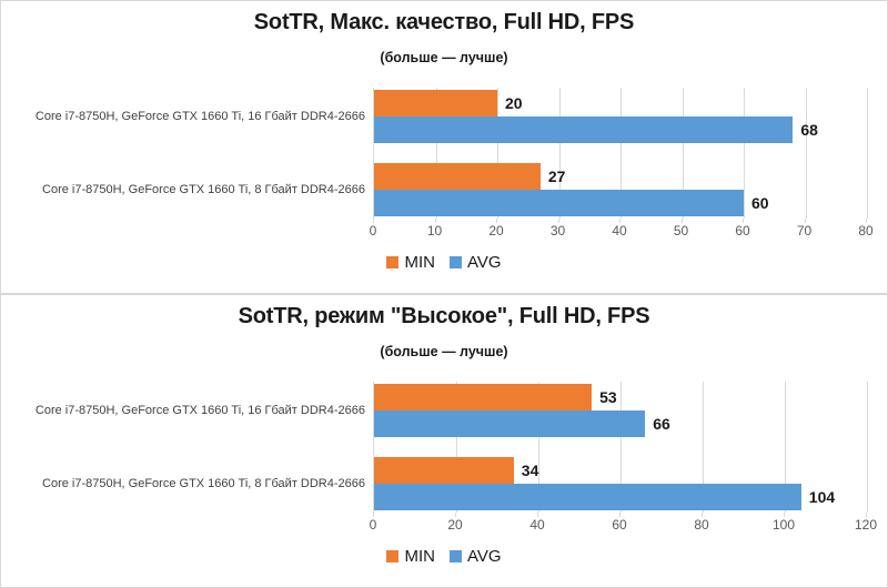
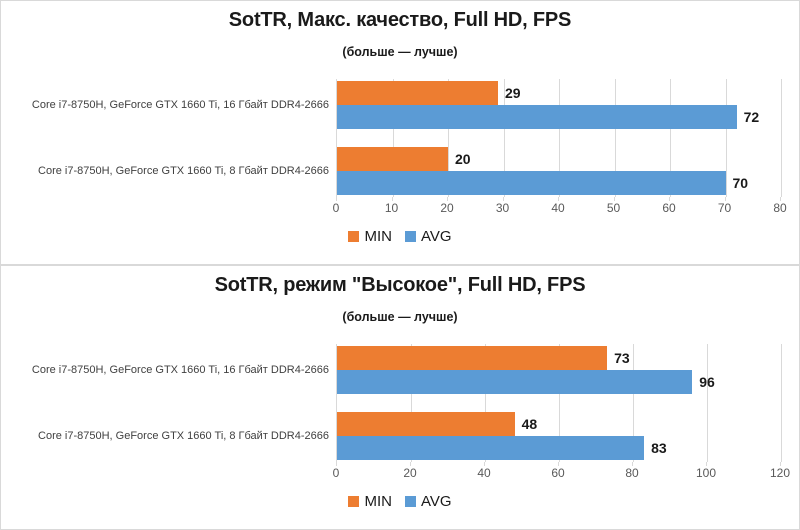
SotTR, Макс. качество, Full HD, FPS/MIN/Core i7-8750H, GeForce GTX 1660 Ti, 16 Гбайт DDR4-2666: 20 -> 29
SotTR, Макс. качество, Full HD, FPS/AVG/Core i7-8750H, GeForce GTX 1660 Ti, 16 Гбайт DDR4-2666: 68 -> 72
SotTR, Макс. качество, Full HD, FPS/MIN/Core i7-8750H, GeForce GTX 1660 Ti, 8 Гбайт DDR4-2666: 27 -> 20
SotTR, Макс. качество, Full HD, FPS/AVG/Core i7-8750H, GeForce GTX 1660 Ti, 8 Гбайт DDR4-2666: 60 -> 70
SotTR, режим "Высокое", Full HD, FPS/MIN/Core i7-8750H, GeForce GTX 1660 Ti, 16 Гбайт DDR4-2666: 53 -> 73
SotTR, режим "Высокое", Full HD, FPS/AVG/Core i7-8750H, GeForce GTX 1660 Ti, 16 Гбайт DDR4-2666: 66 -> 96
SotTR, режим "Высокое", Full HD, FPS/MIN/Core i7-8750H, GeForce GTX 1660 Ti, 8 Гбайт DDR4-2666: 34 -> 48
SotTR, режим "Высокое", Full HD, FPS/AVG/Core i7-8750H, GeForce GTX 1660 Ti, 8 Гбайт DDR4-2666: 104 -> 83
